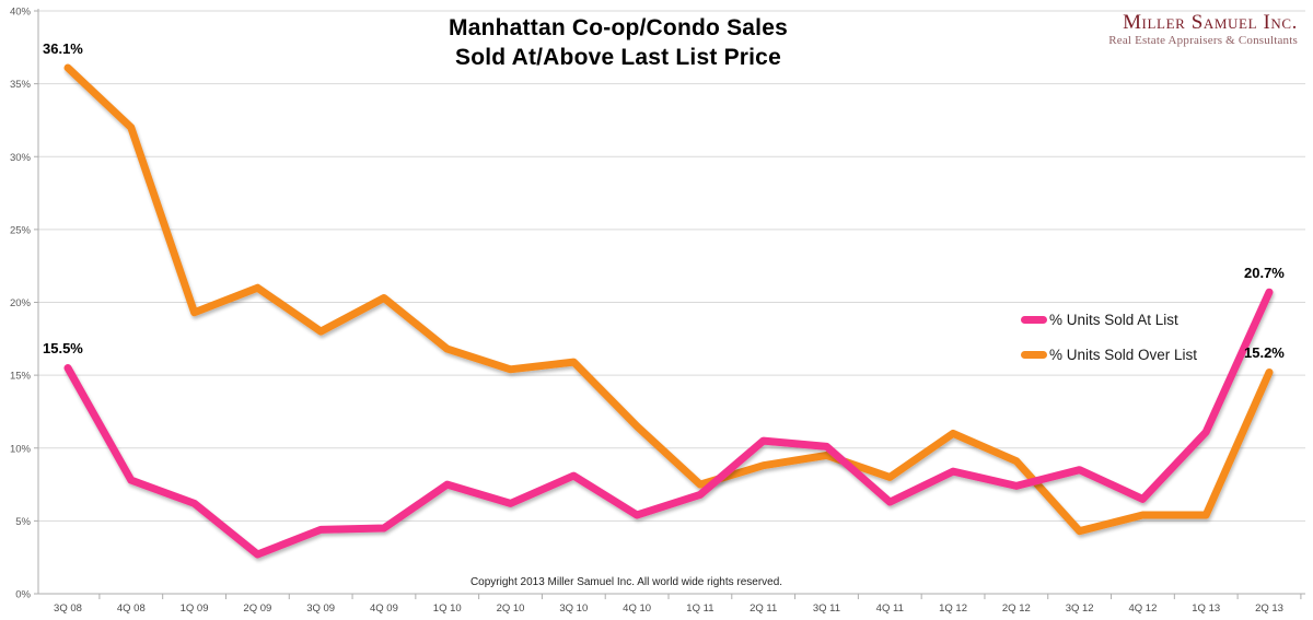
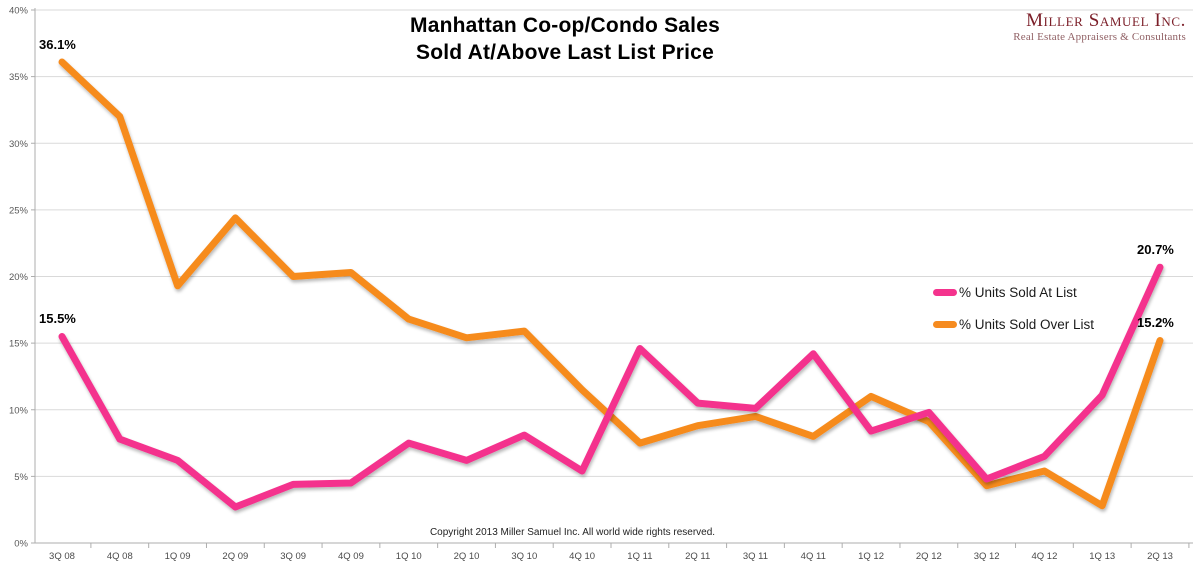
% Units Sold Over List/2Q 09: 21.0% -> 24.4%
% Units Sold Over List/3Q 09: 18.0% -> 20.0%
% Units Sold At List/1Q 11: 6.8% -> 14.6%
% Units Sold At List/4Q 11: 6.3% -> 14.2%
% Units Sold At List/2Q 12: 7.4% -> 9.8%
% Units Sold At List/3Q 12: 8.5% -> 4.8%
% Units Sold Over List/1Q 13: 5.4% -> 2.8%
